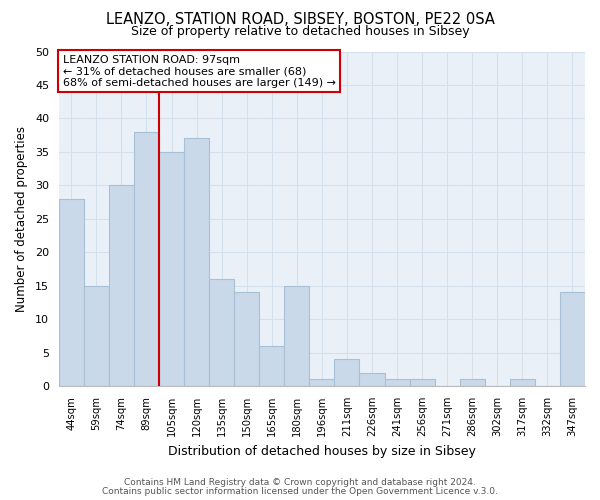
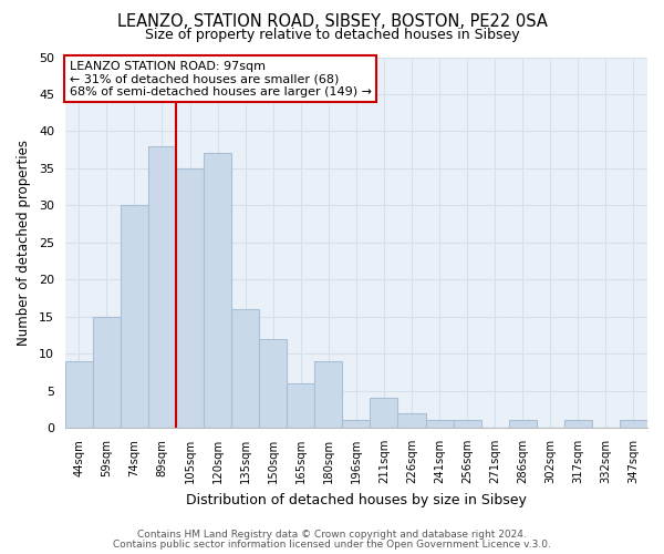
44sqm: 28 -> 9
150sqm: 14 -> 12
180sqm: 15 -> 9
347sqm: 14 -> 1
